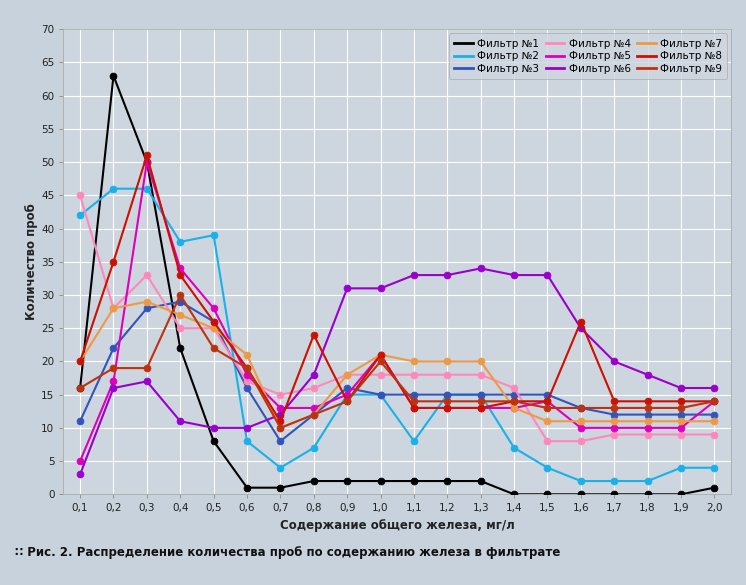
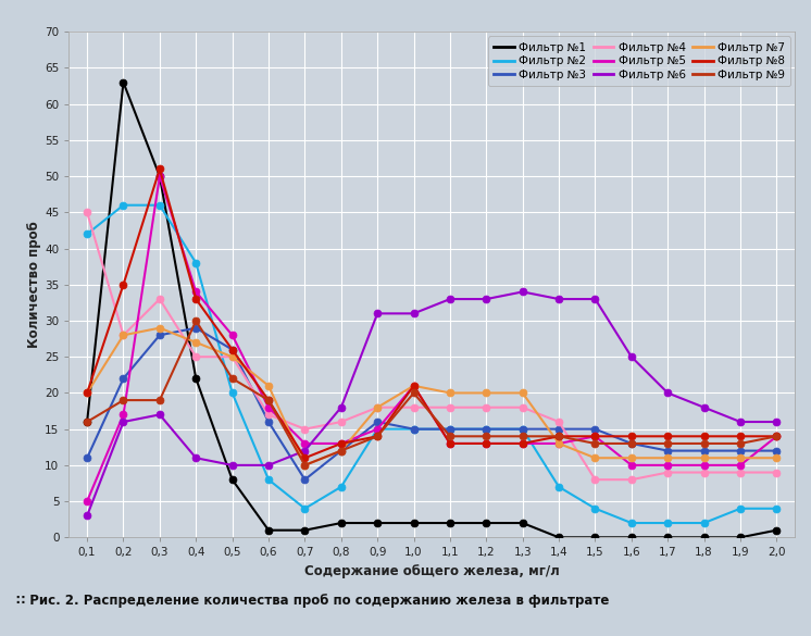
Фильтр №2/0,5: 39 -> 20
Фильтр №8/0,8: 24 -> 13
Фильтр №2/1,1: 8 -> 15
Фильтр №8/1,6: 26 -> 14
